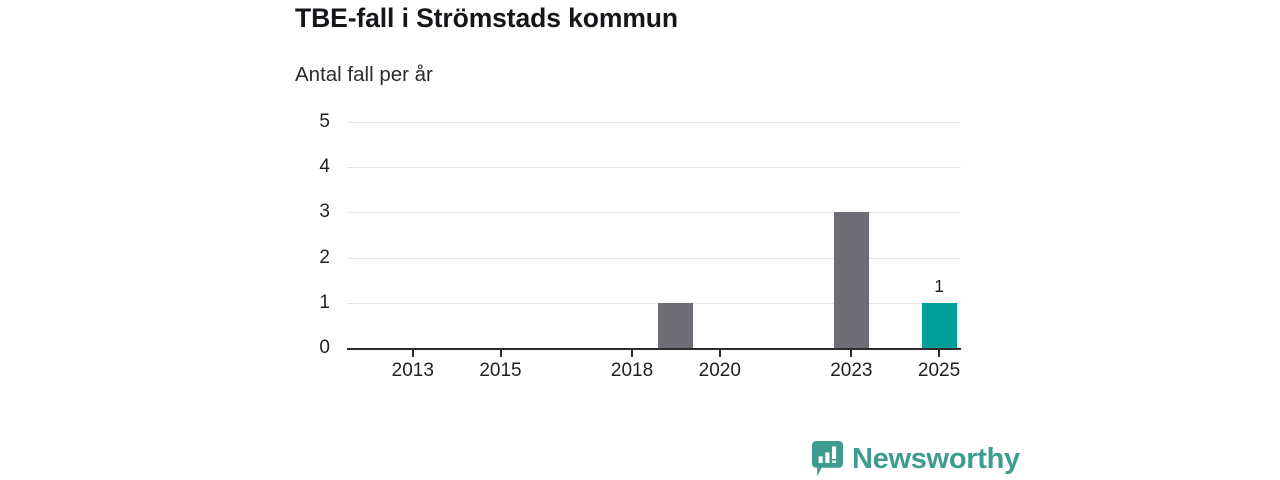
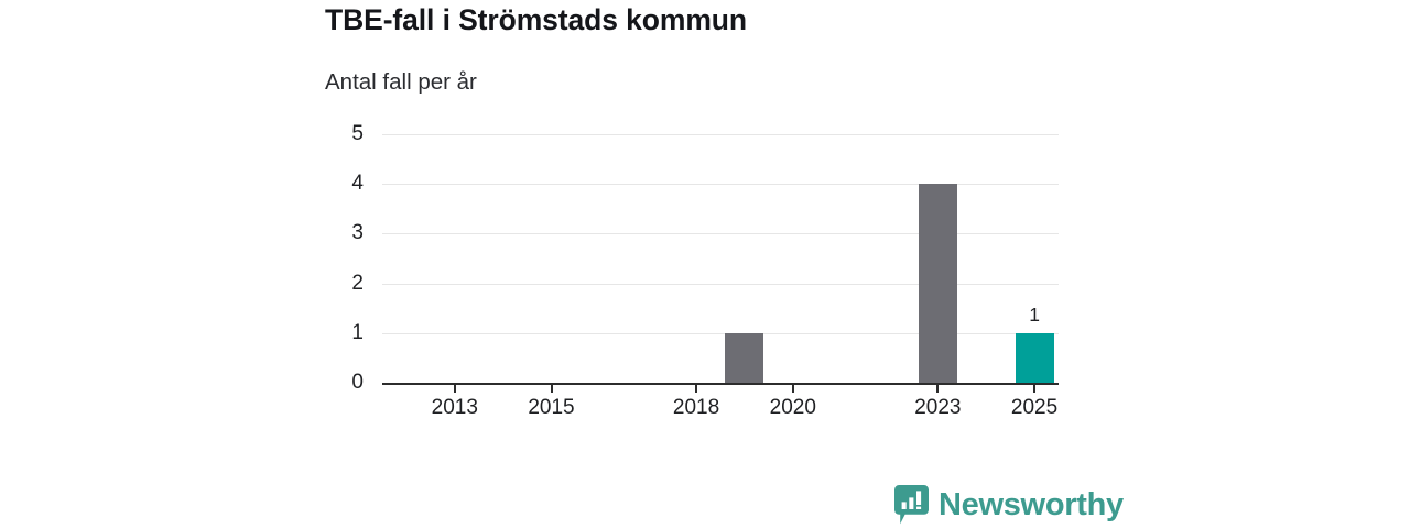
2023: 3 -> 4
